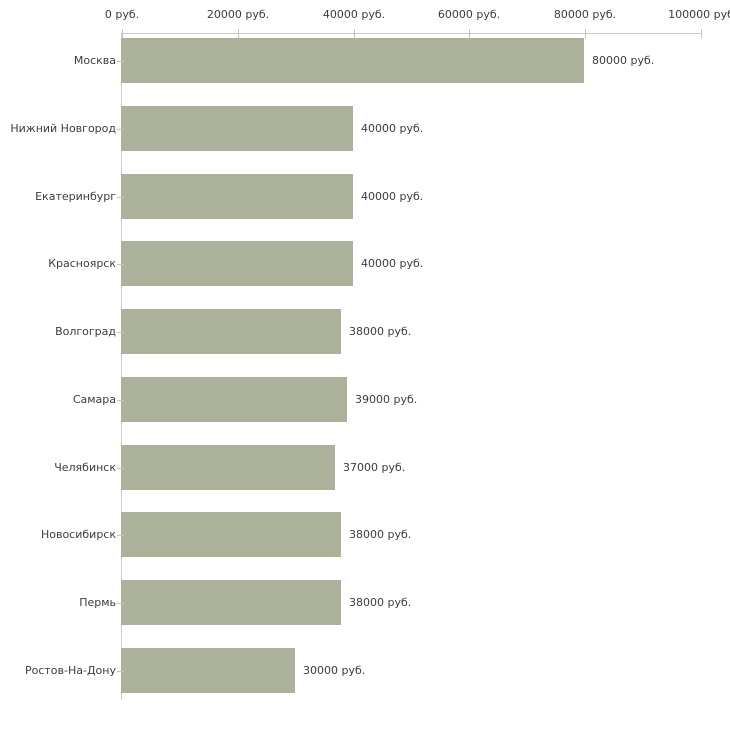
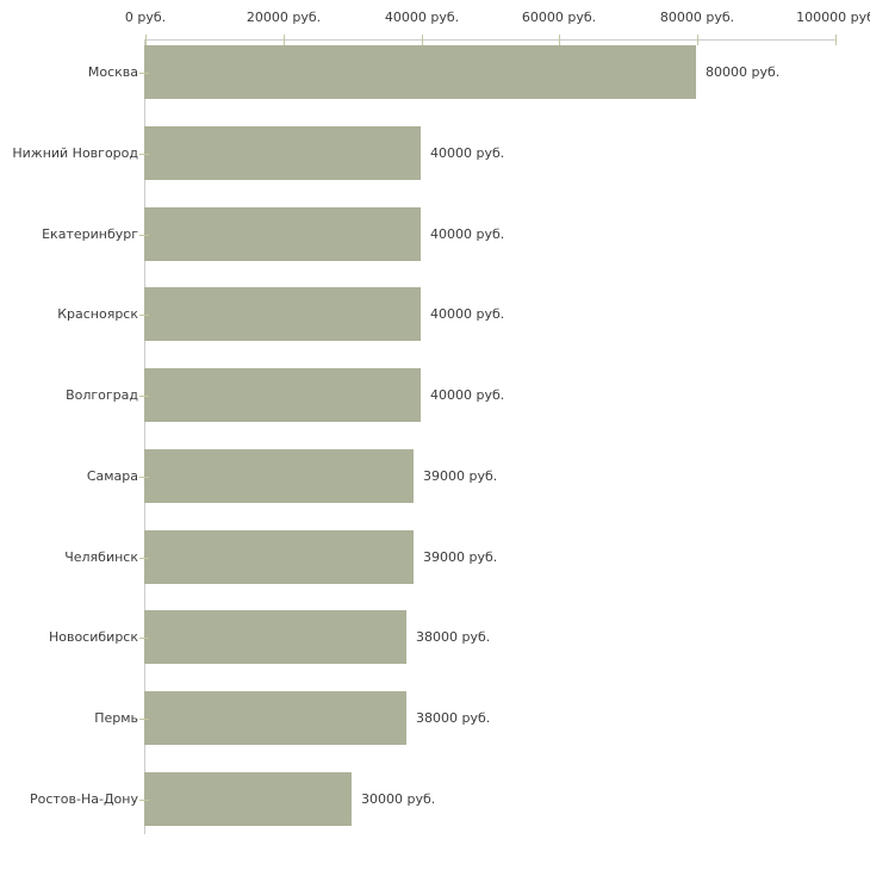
Волгоград: 38000 -> 40000
Челябинск: 37000 -> 39000
